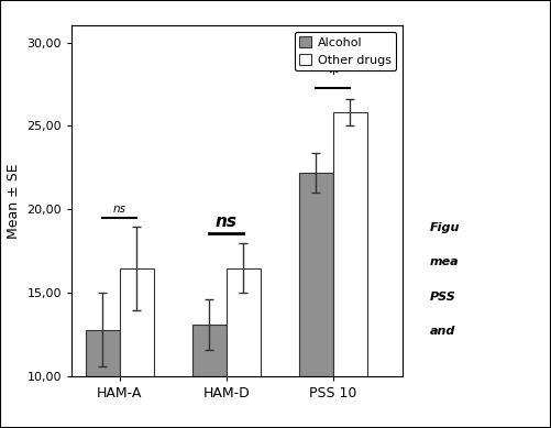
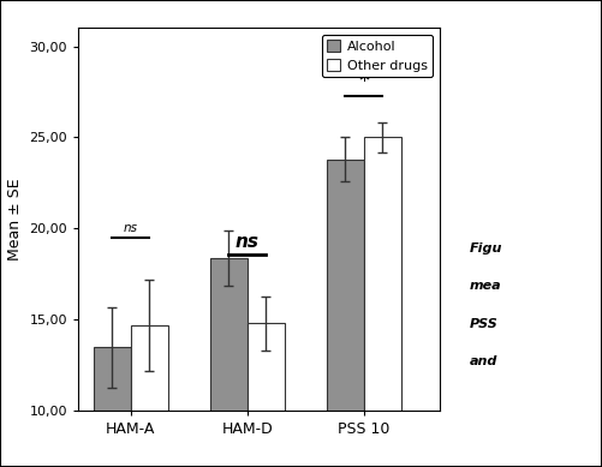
Alcohol/HAM-A: 12,8 -> 13,5
Other drugs/HAM-A: 16,5 -> 14,7
Alcohol/HAM-D: 13,1 -> 18,4
Other drugs/HAM-D: 16,5 -> 14,8
Alcohol/PSS 10: 22,2 -> 23,8
Other drugs/PSS 10: 25,8 -> 25,0
